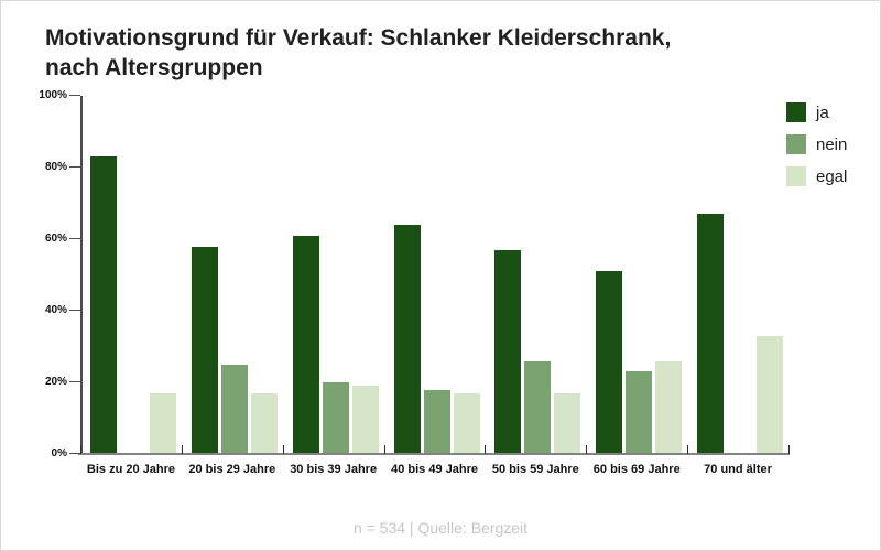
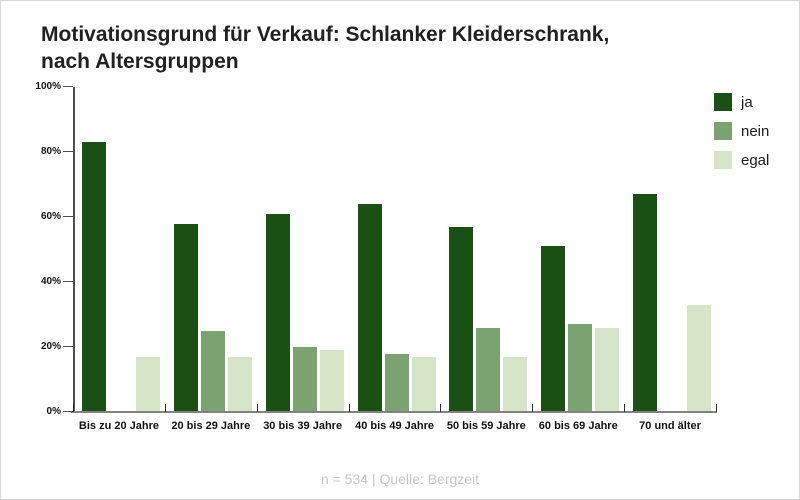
nein/60 bis 69 Jahre: 23% -> 27%
